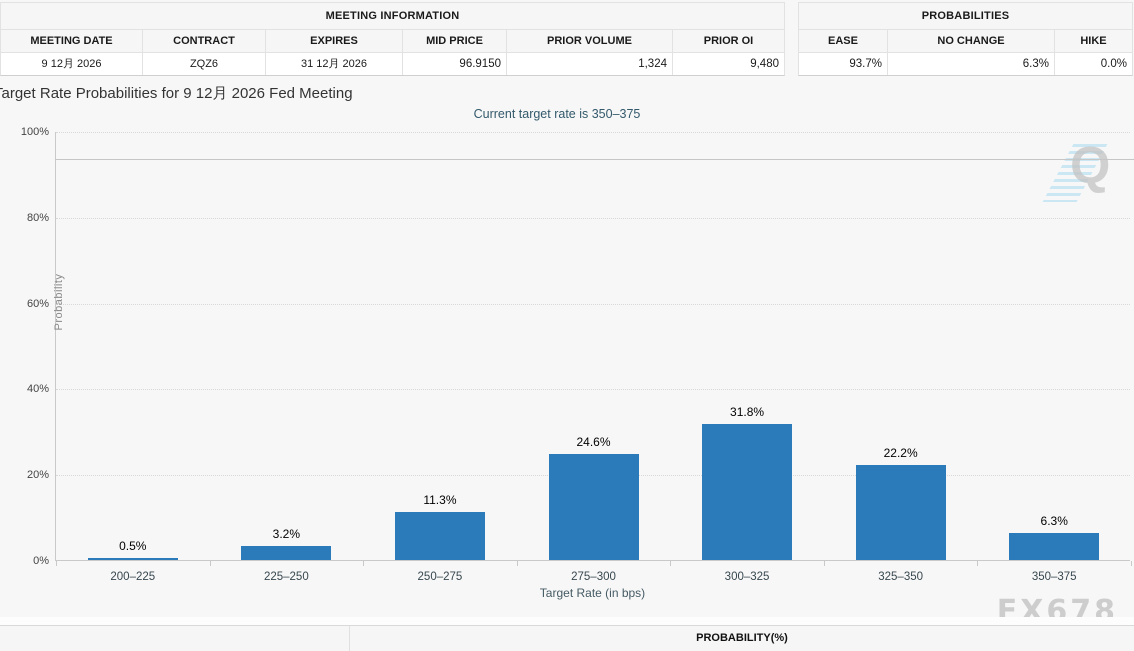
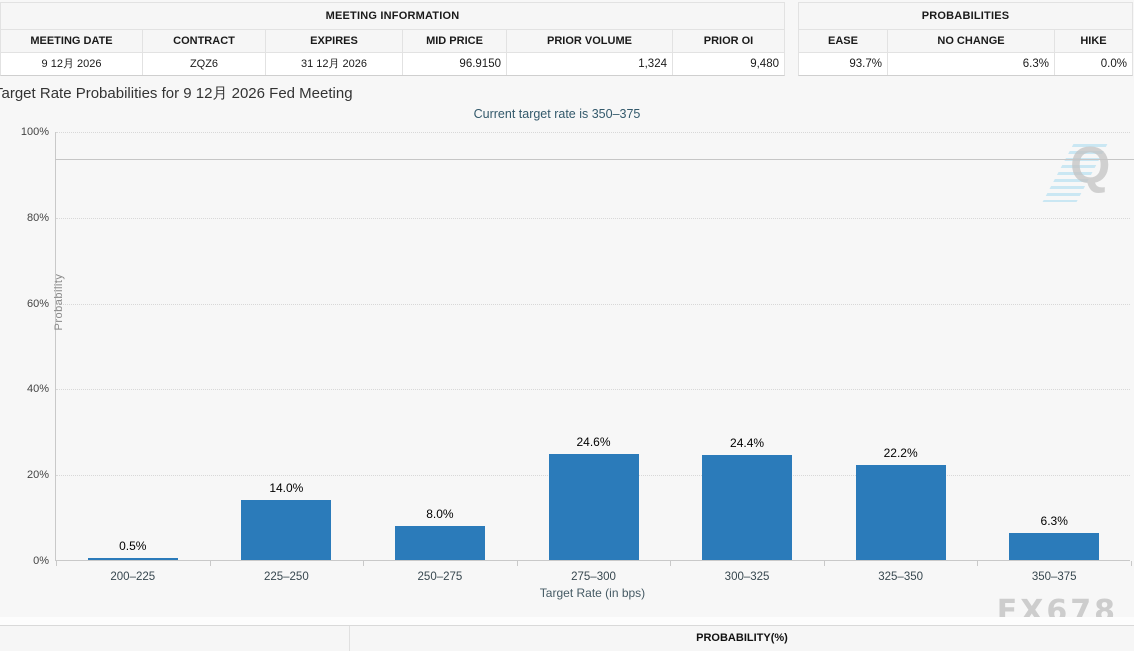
225–250: 3.2% -> 14.0%
250–275: 11.3% -> 8.0%
300–325: 31.8% -> 24.4%
